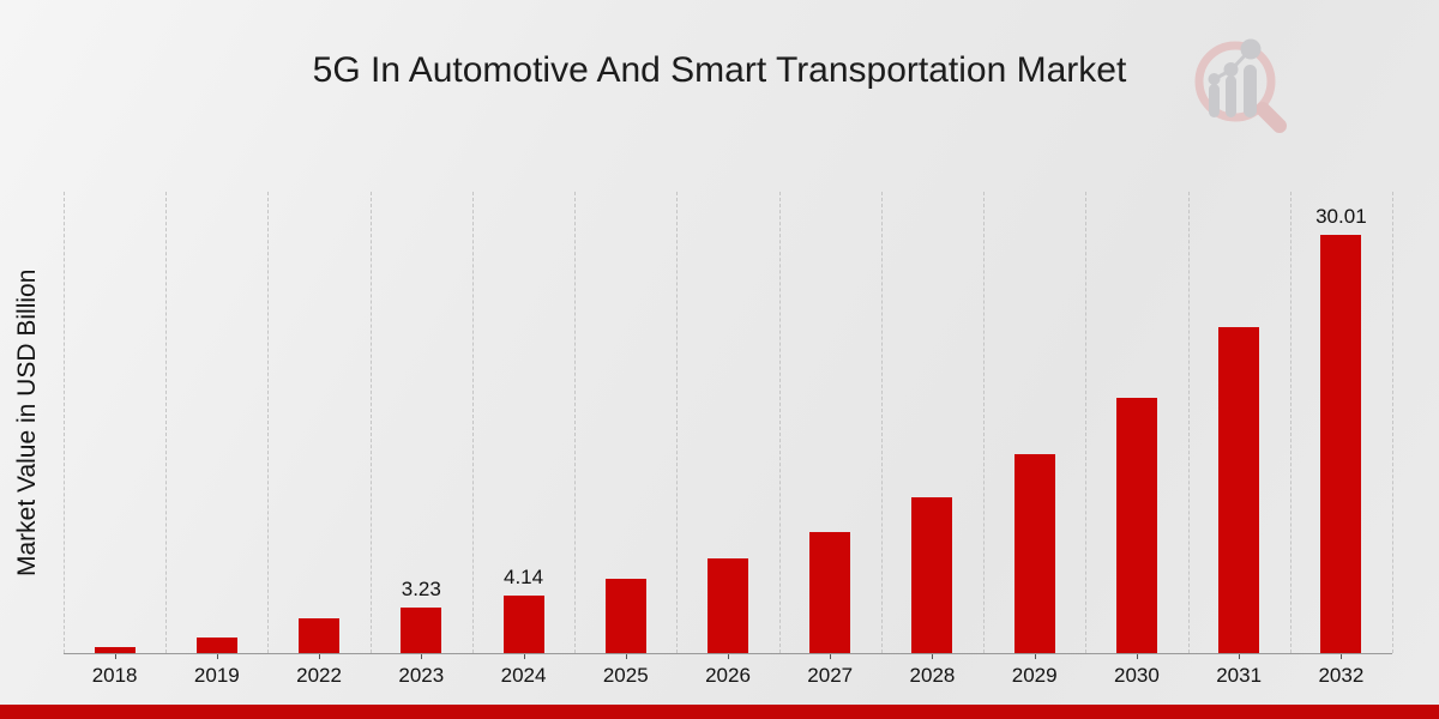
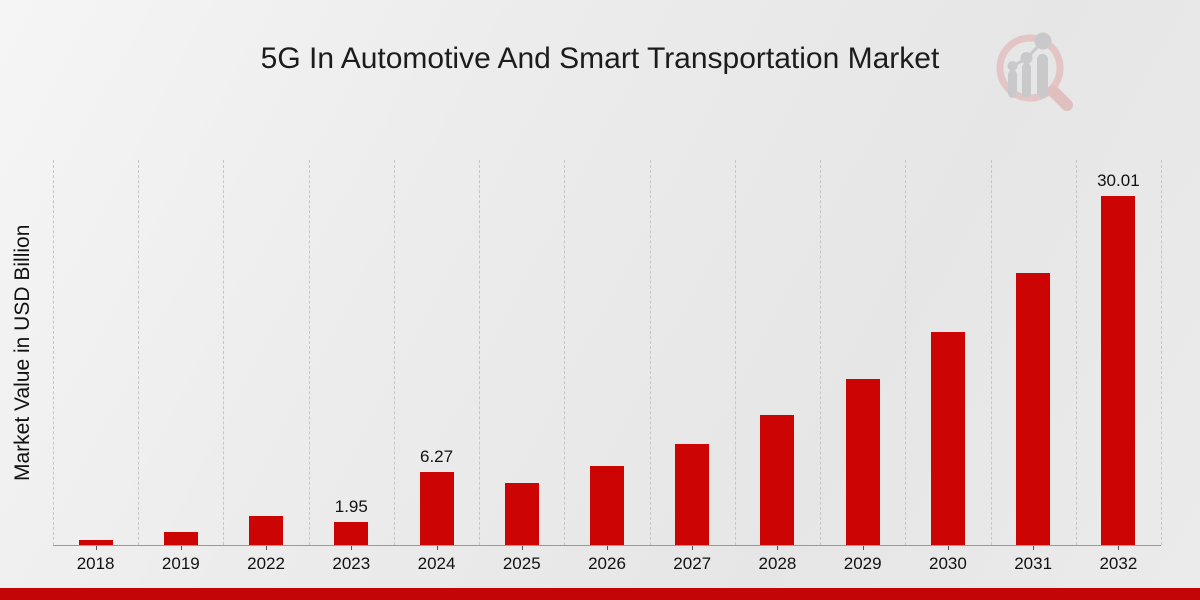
2023: 3.23 -> 1.95
2024: 4.14 -> 6.27
